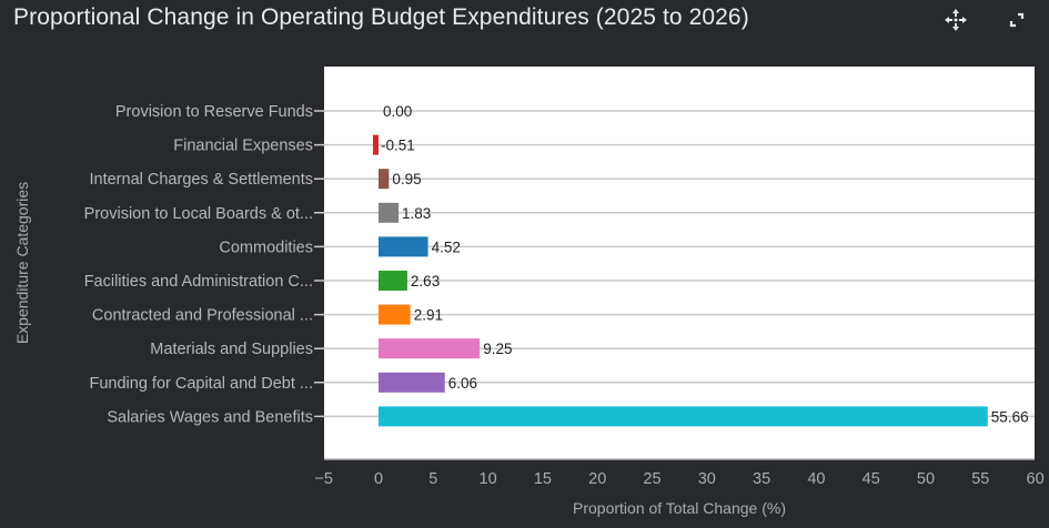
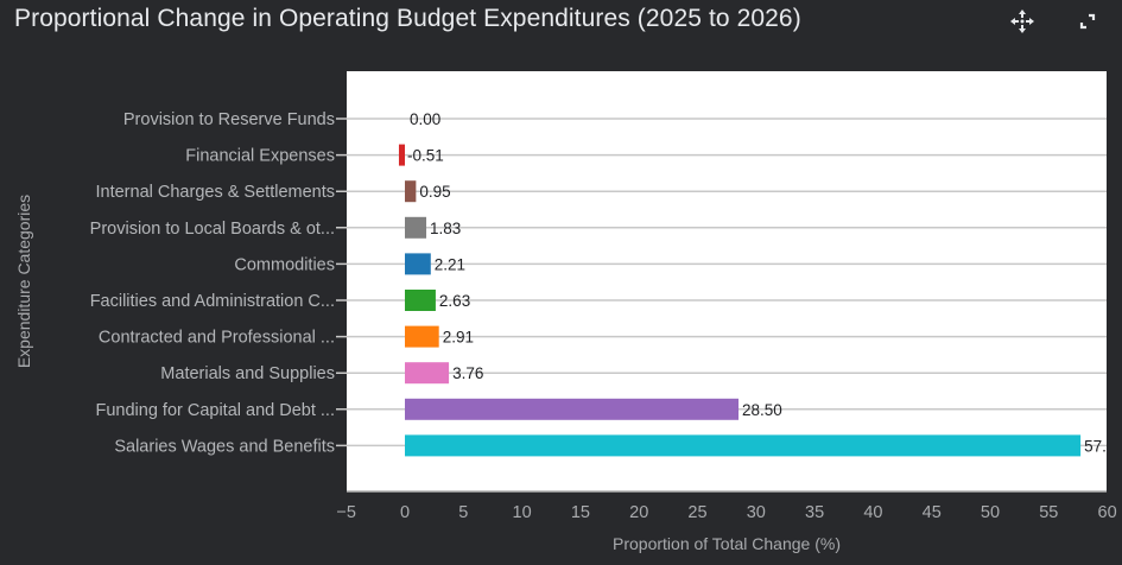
Commodities: 4.52 -> 2.21
Materials and Supplies: 9.25 -> 3.76
Funding for Capital and Debt ...: 6.06 -> 28.50
Salaries Wages and Benefits: 55.66 -> 57.72
